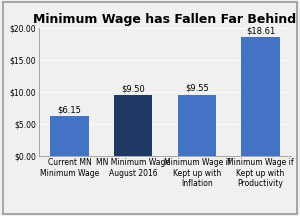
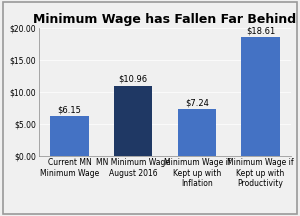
MN Minimum Wage August 2016: $9.50 -> $10.96
Minimum Wage if Kept up with Inflation: $9.55 -> $7.24
